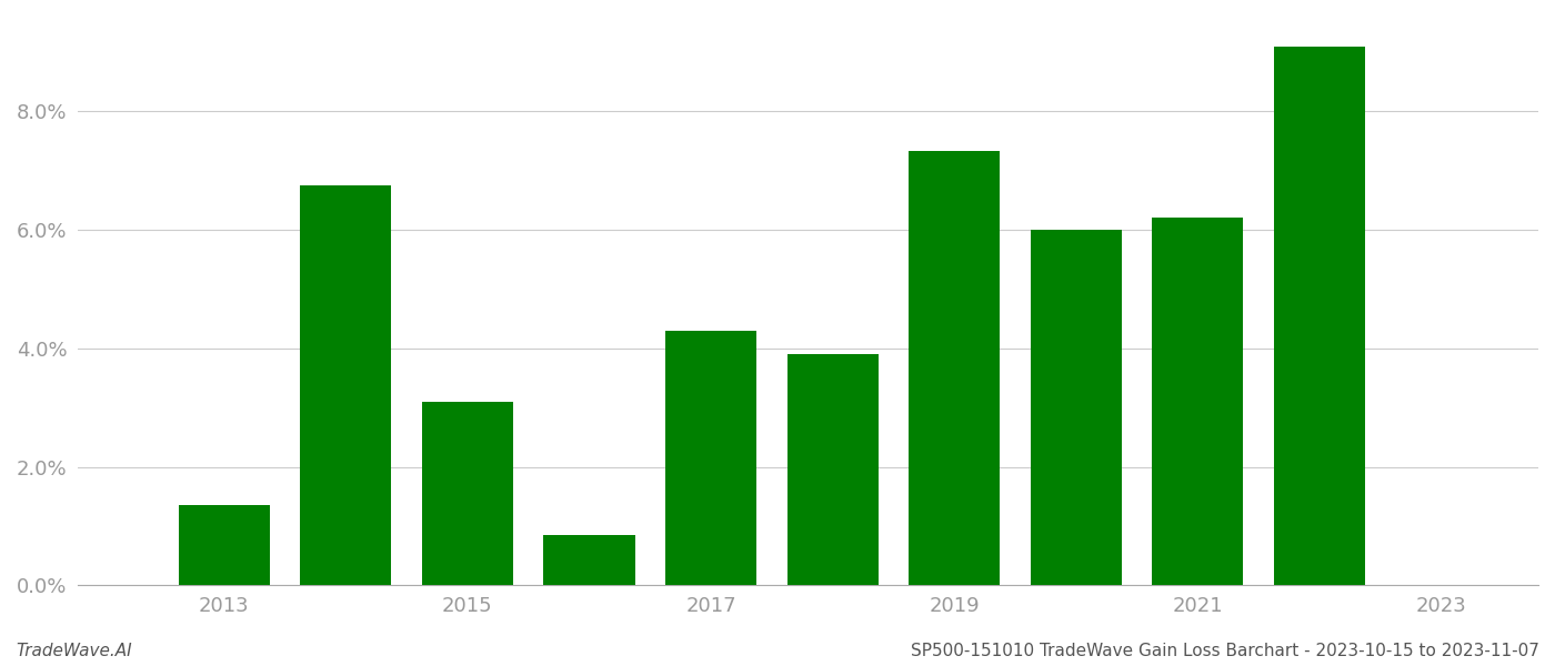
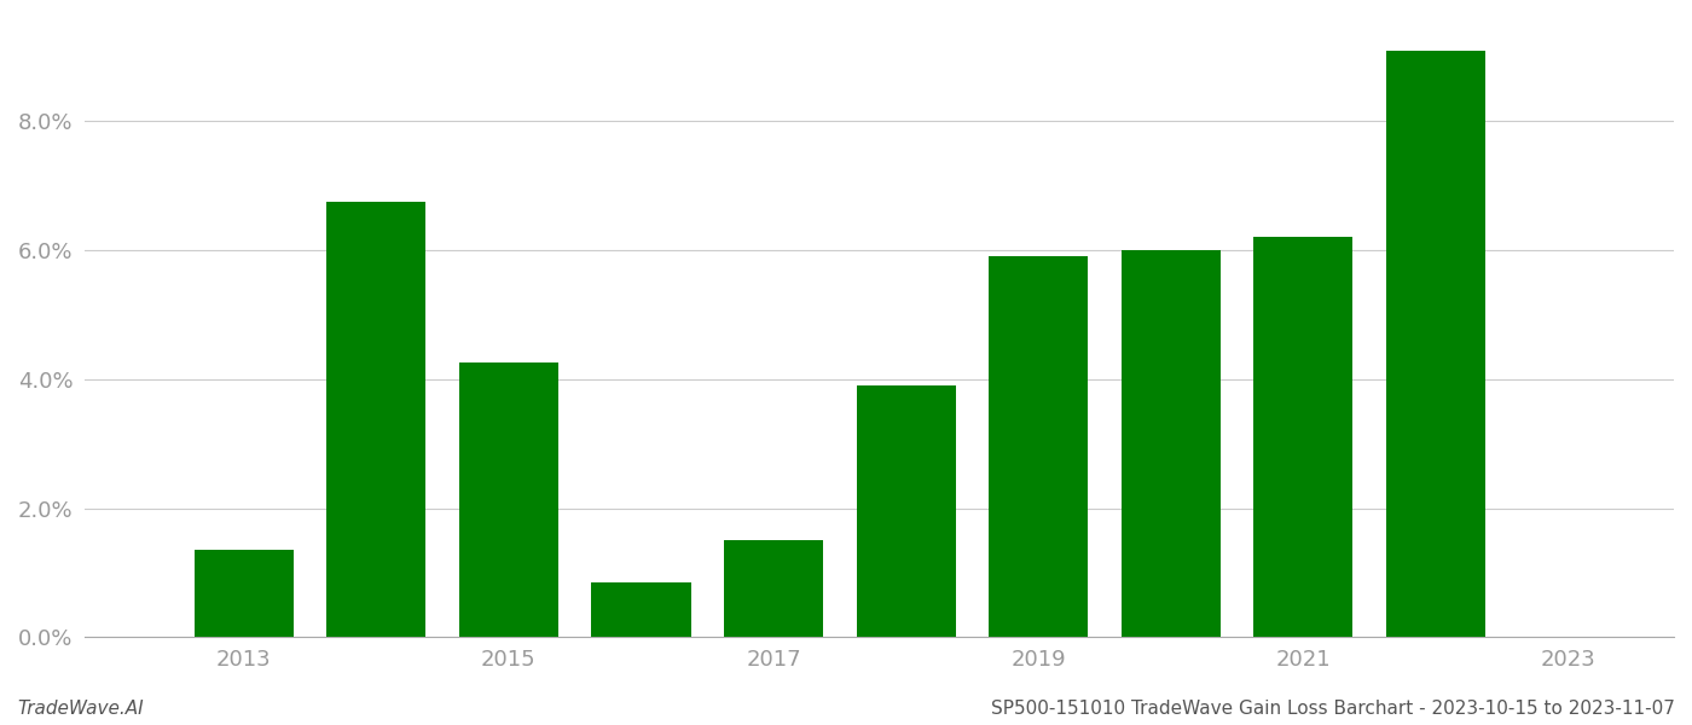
2015: 3.10% -> 4.25%
2017: 4.30% -> 1.50%
2019: 7.34% -> 5.90%
